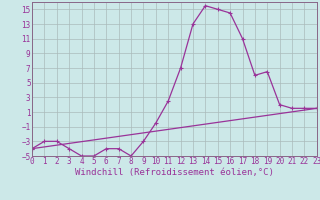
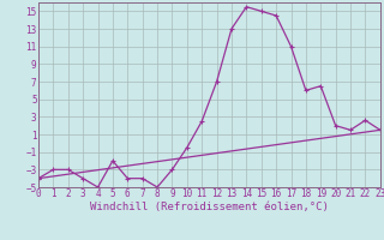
5: -5.0 -> -2.0
22: 1.5 -> 2.6
